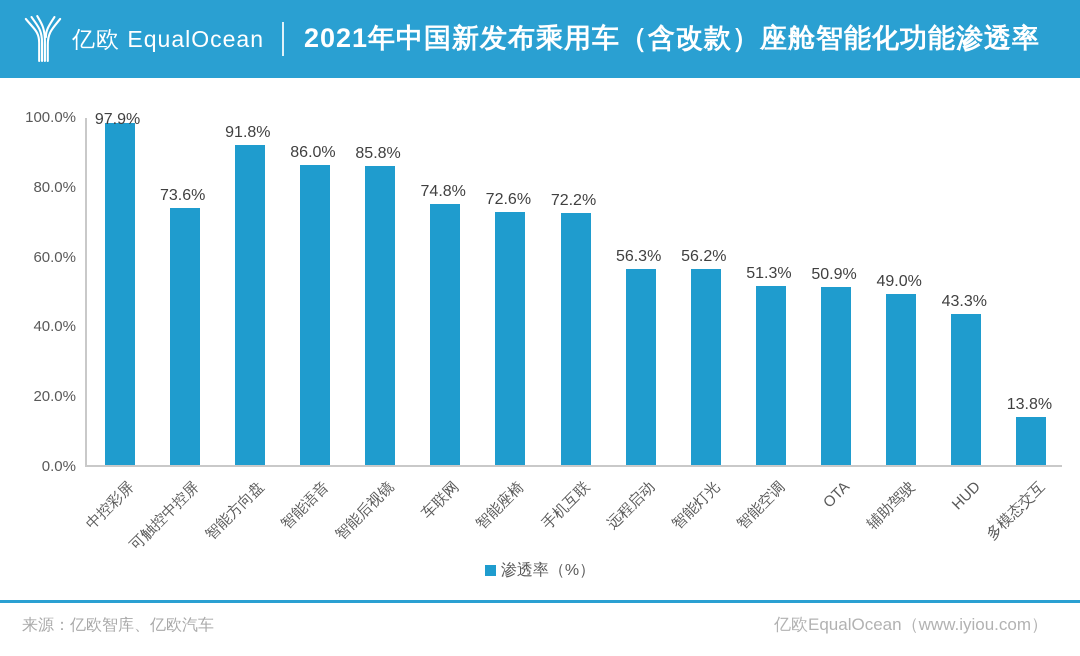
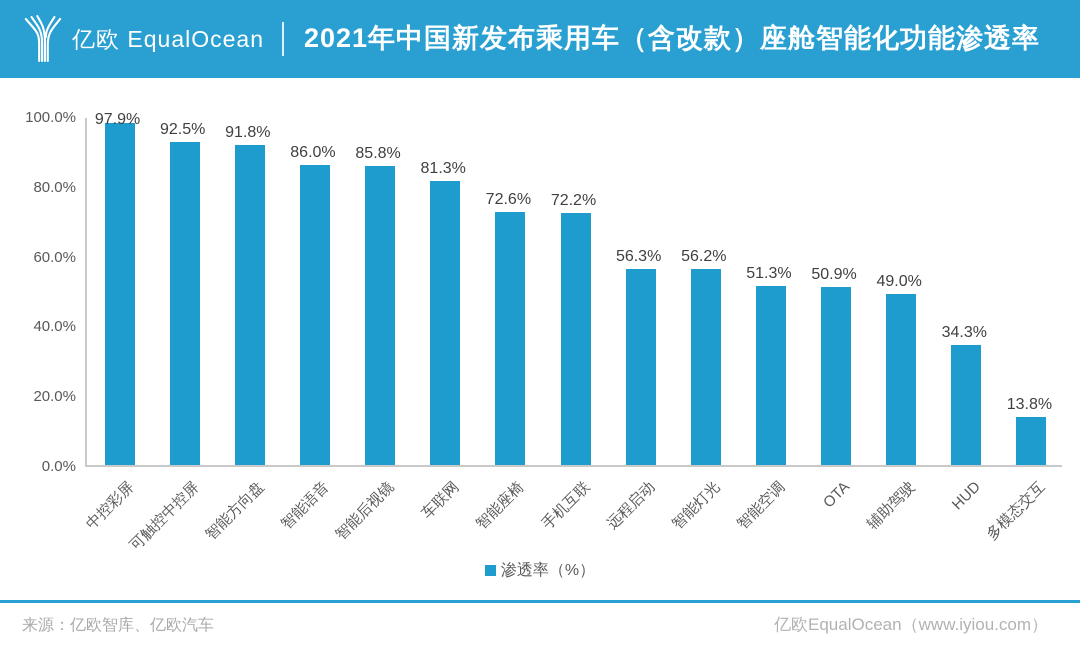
可触控中控屏: 73.6% -> 92.5%
车联网: 74.8% -> 81.3%
HUD: 43.3% -> 34.3%
